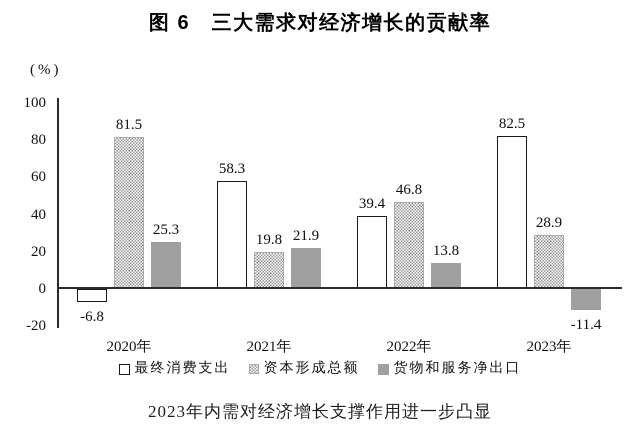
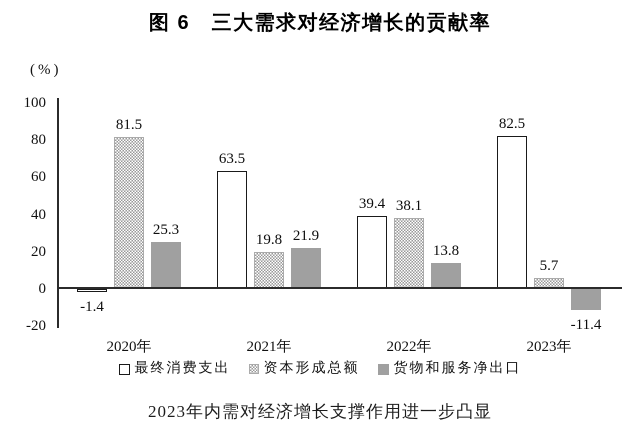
最终消费支出/2020年: -6.8 -> -1.4
最终消费支出/2021年: 58.3 -> 63.5
资本形成总额/2022年: 46.8 -> 38.1
资本形成总额/2023年: 28.9 -> 5.7
